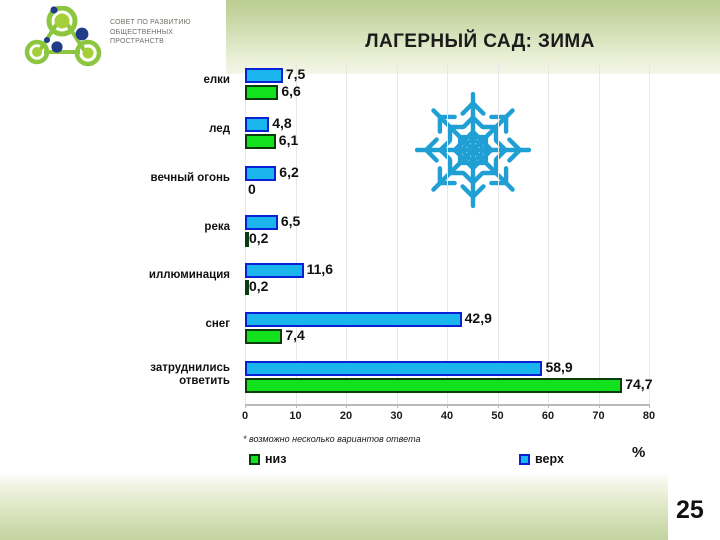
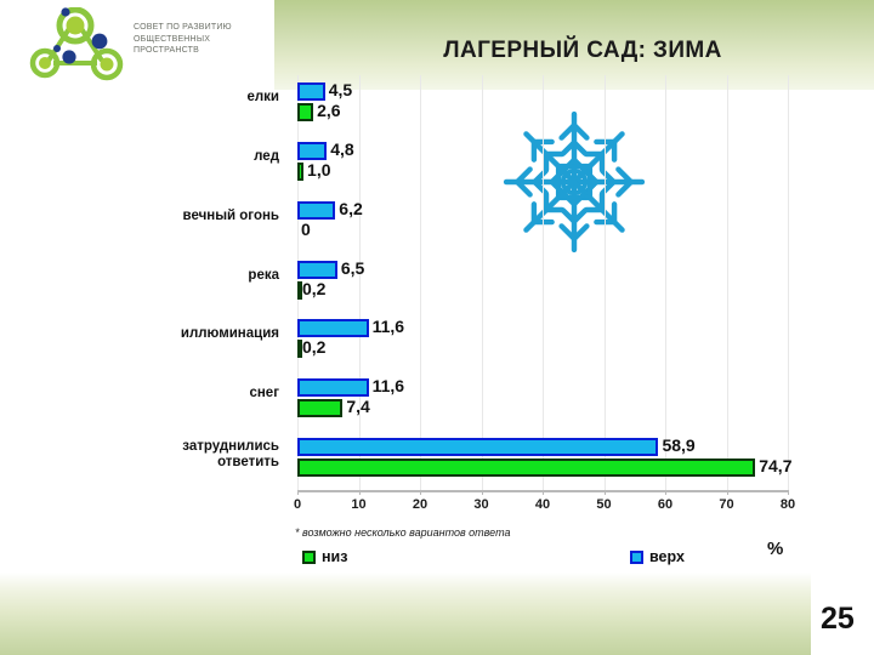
верх/елки: 7,5 -> 4,5
низ/елки: 6,6 -> 2,6
низ/лед: 6,1 -> 1,0
верх/снег: 42,9 -> 11,6
